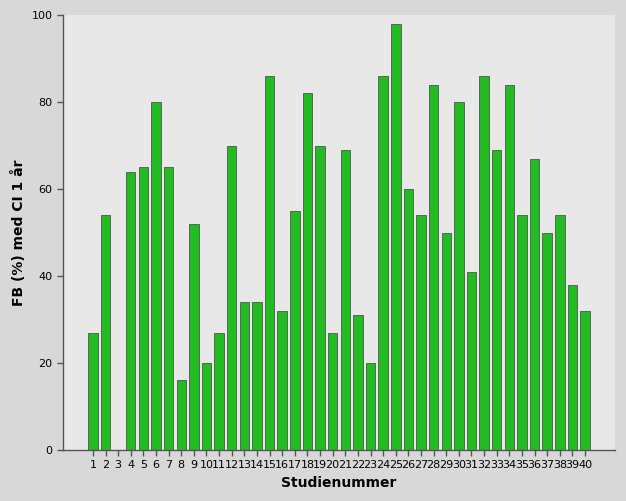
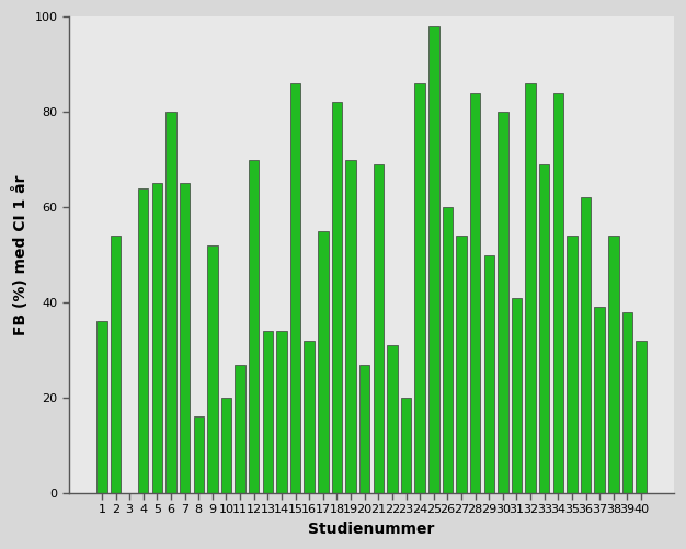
1: 27 -> 36
36: 67 -> 62
37: 50 -> 39
